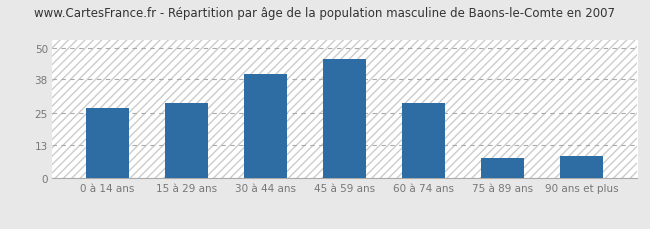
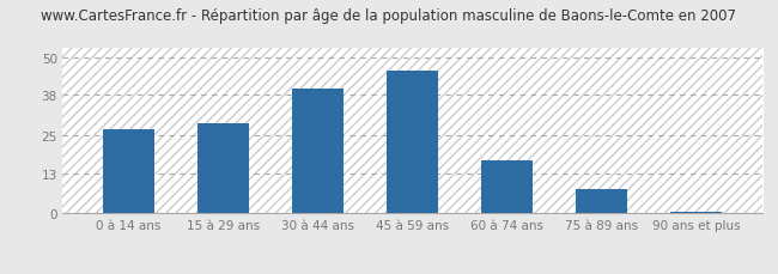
60 à 74 ans: 29.0 -> 17.0
90 ans et plus: 8.5 -> 0.5
